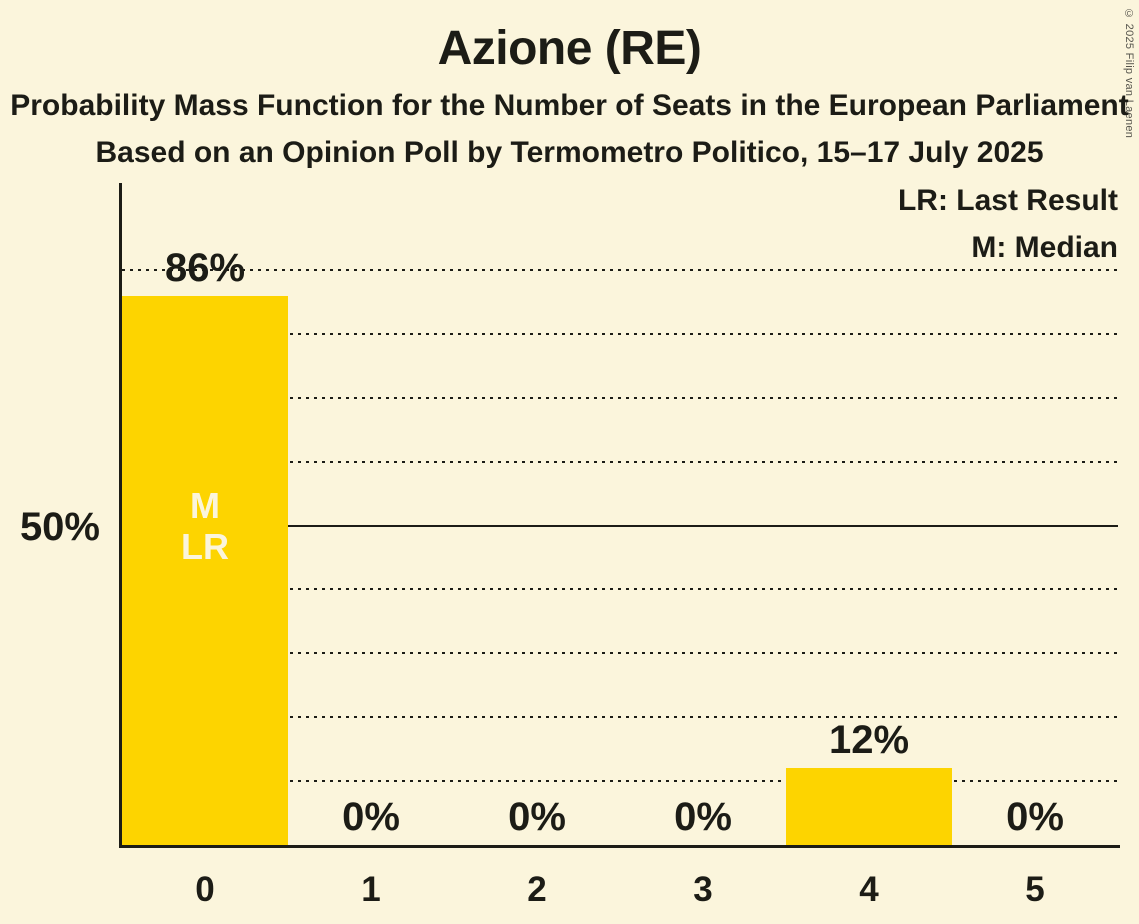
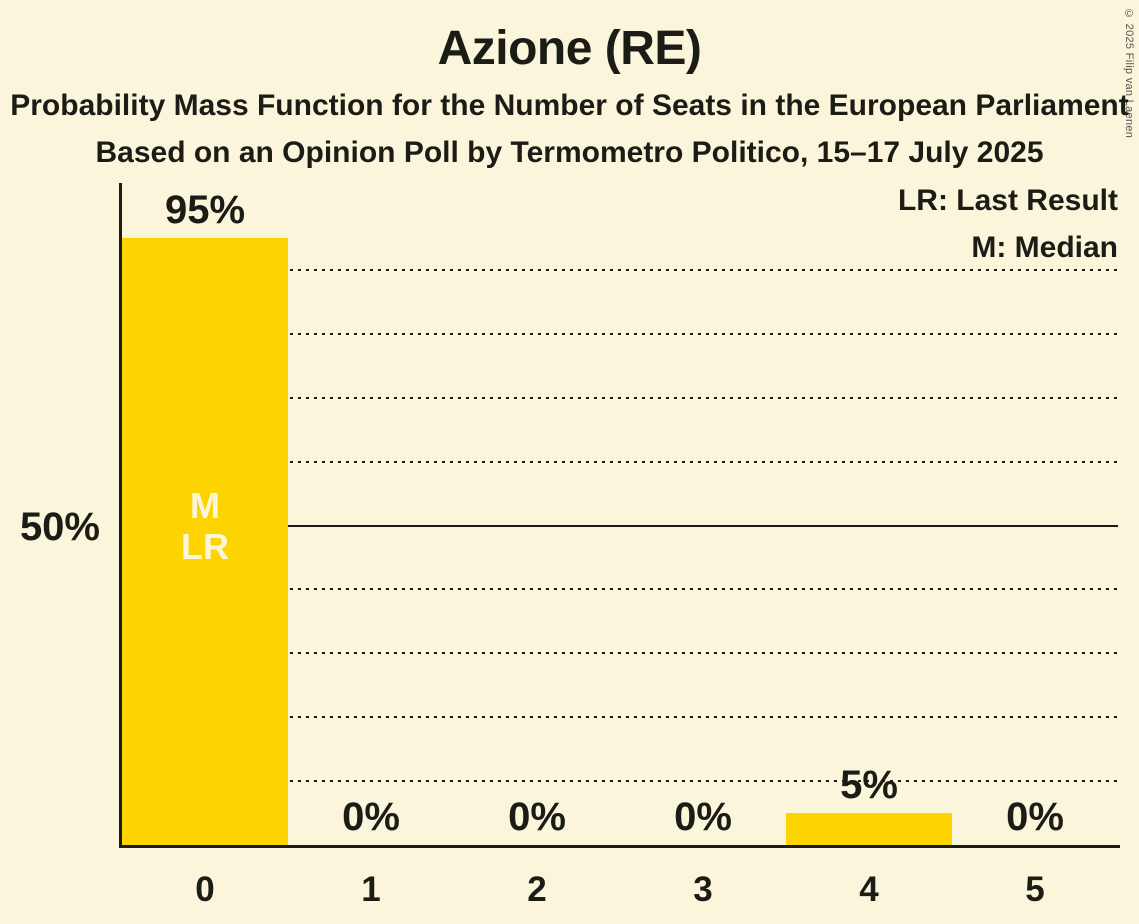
0: 86% -> 95%
4: 12% -> 5%
